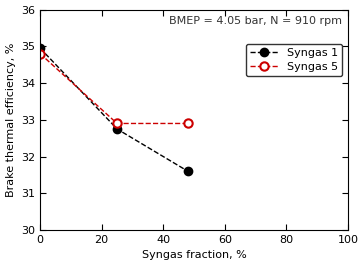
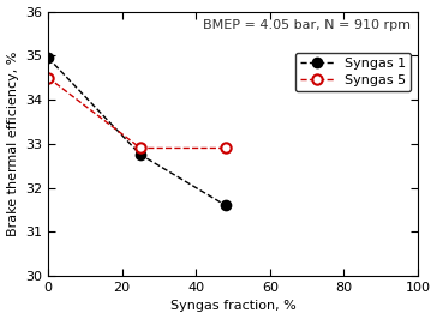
Syngas 5/0: 34.8 -> 34.5
